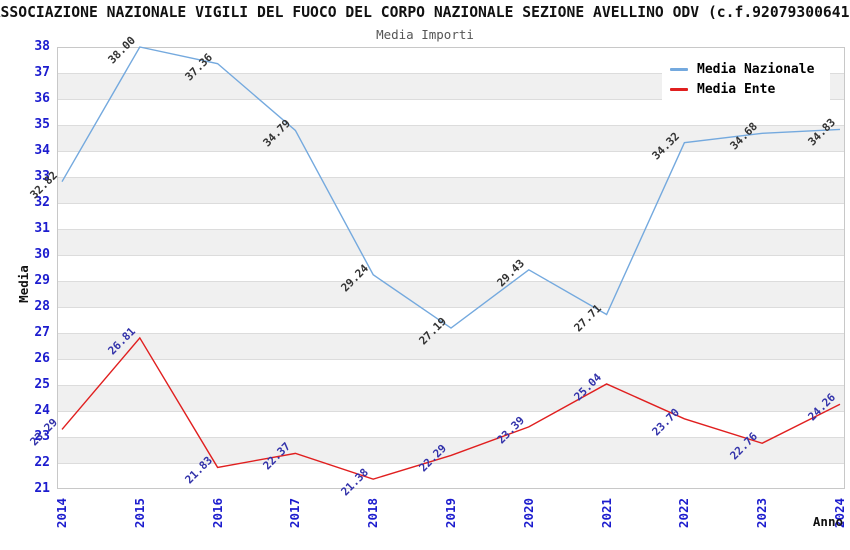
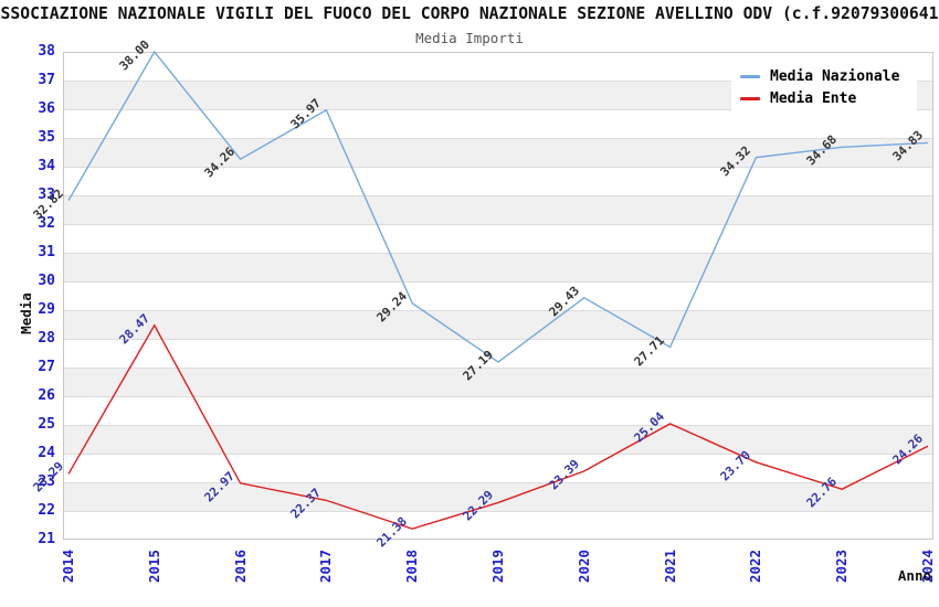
Media Ente/2015: 26.81 -> 28.47
Media Nazionale/2016: 37.36 -> 34.26
Media Ente/2016: 21.83 -> 22.97
Media Nazionale/2017: 34.79 -> 35.97
